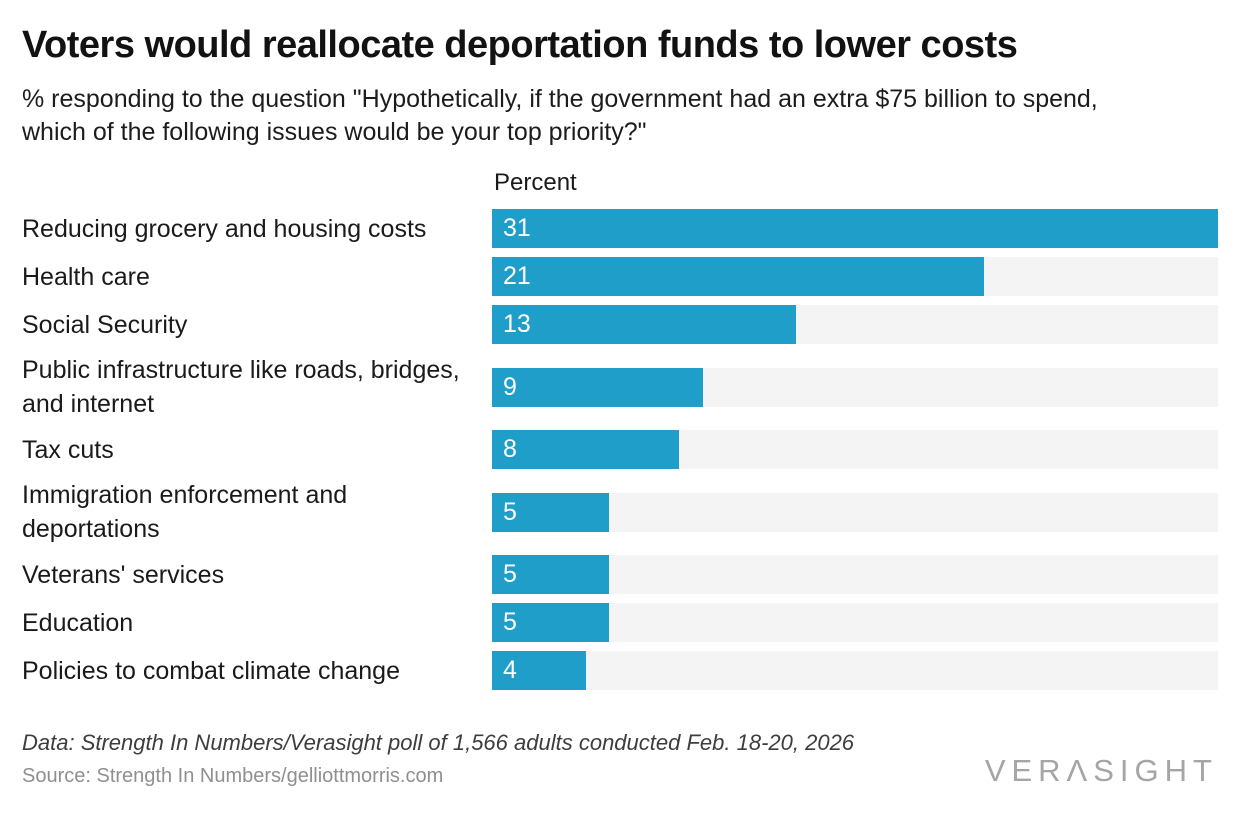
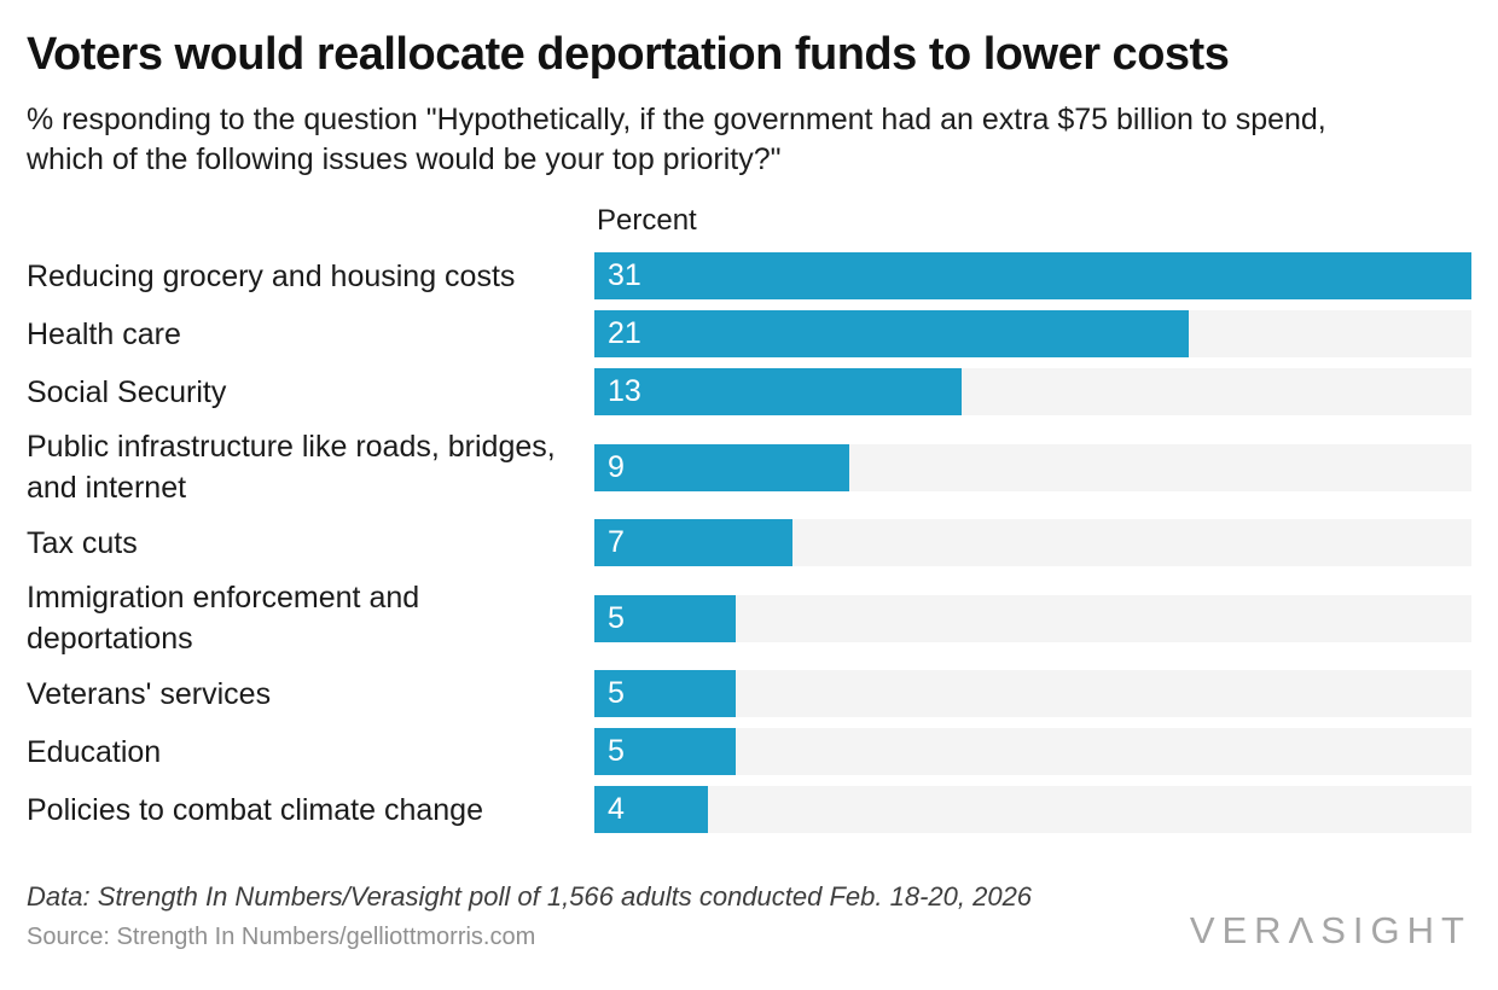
Tax cuts: 8 -> 7
